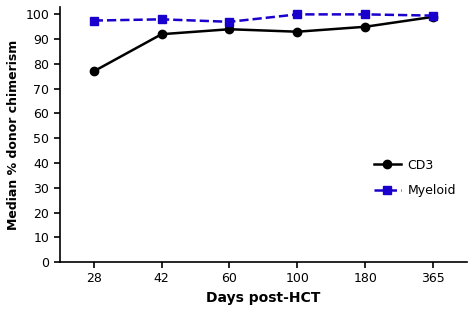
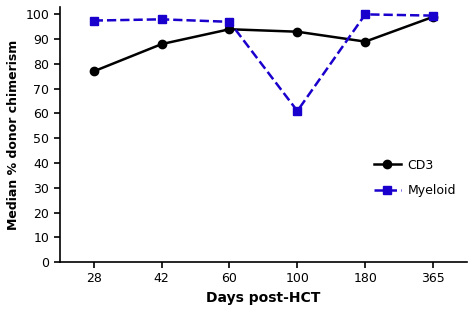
CD3/42: 92 -> 88
Myeloid/100: 100.0 -> 61.0
CD3/180: 95 -> 89
